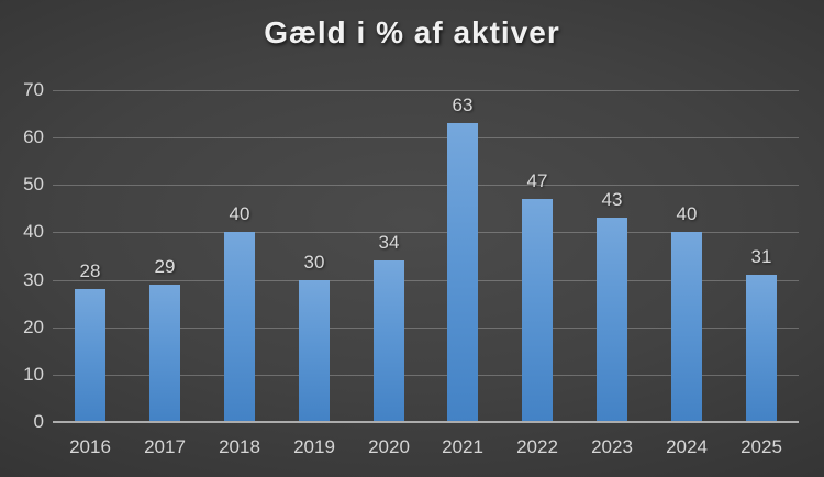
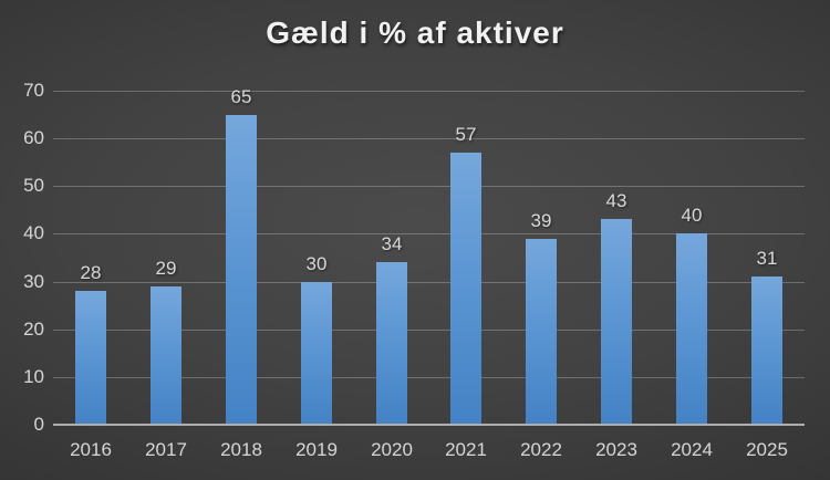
2018: 40 -> 65
2021: 63 -> 57
2022: 47 -> 39
